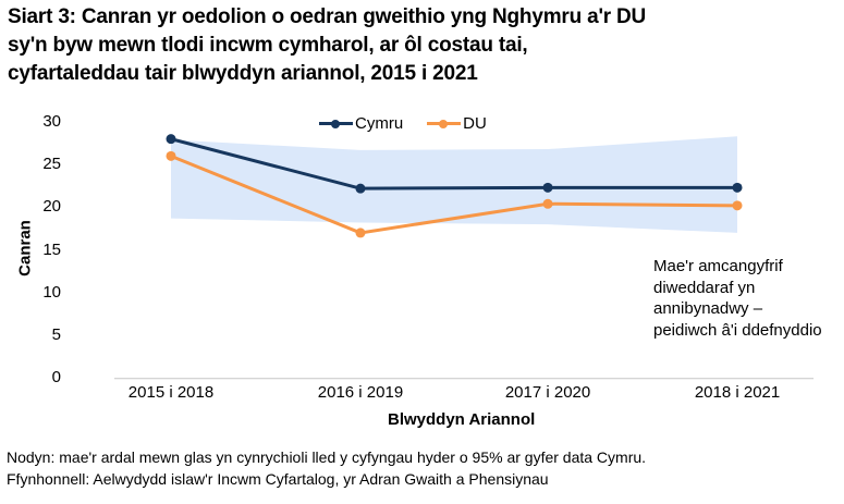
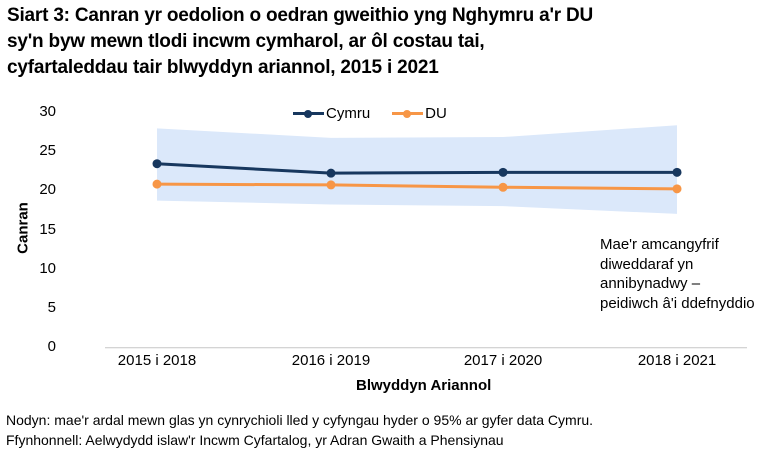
Cymru/2015 i 2018: 28 -> 23
DU/2015 i 2018: 26 -> 21
DU/2016 i 2019: 17 -> 21
